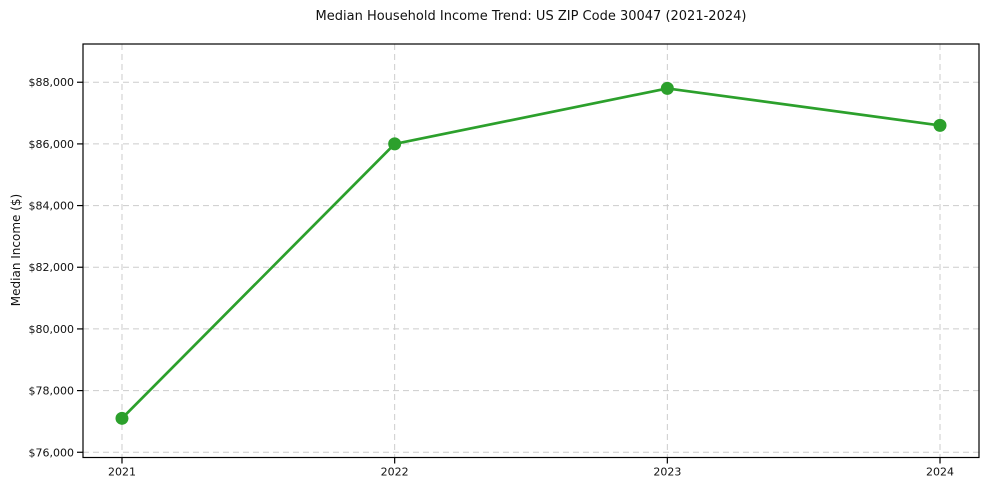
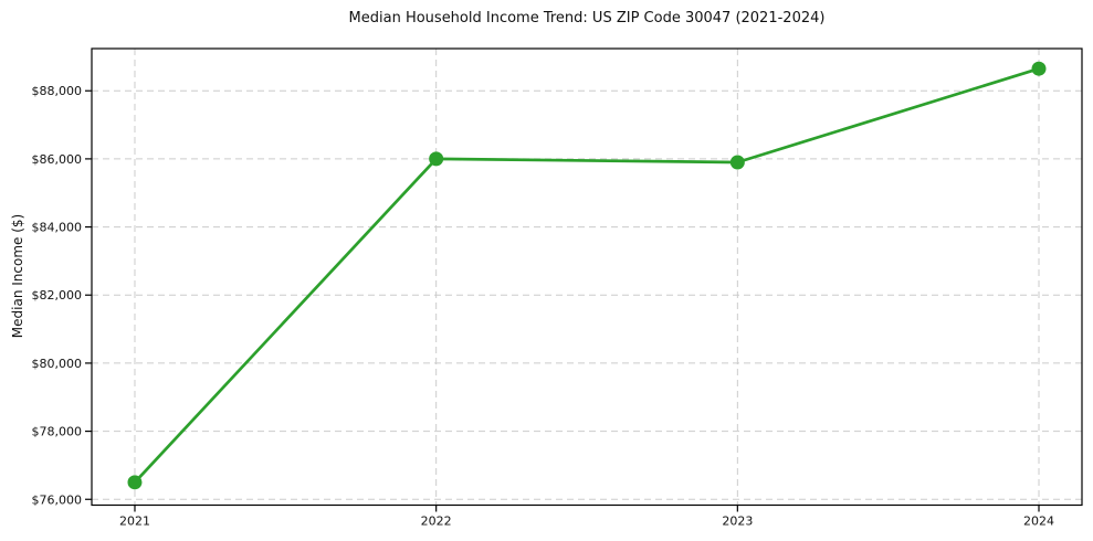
2021: $77100 -> $76500
2023: $87800 -> $85900
2024: $86600 -> $88600
